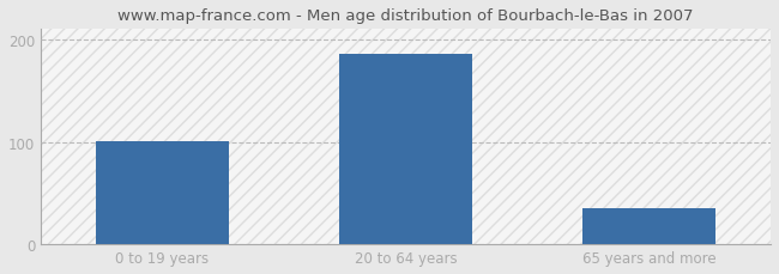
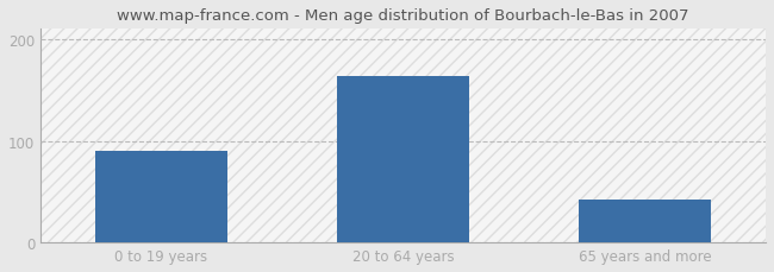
0 to 19 years: 101 -> 90
20 to 64 years: 186 -> 164
65 years and more: 35 -> 42
